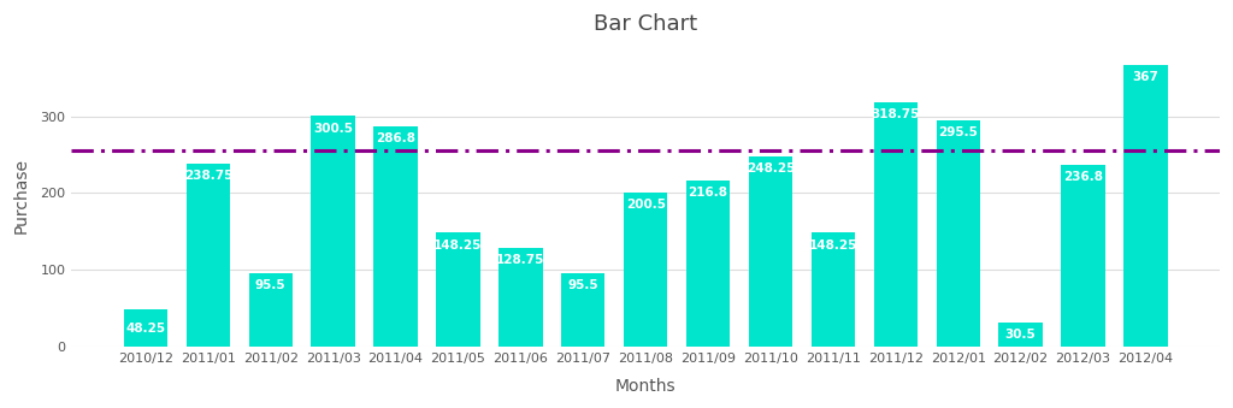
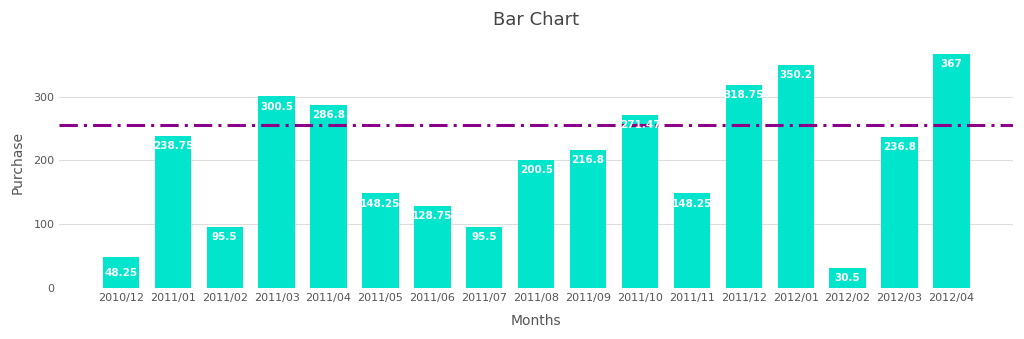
2011/10: 248.25 -> 271.47
2012/01: 295.5 -> 350.2
